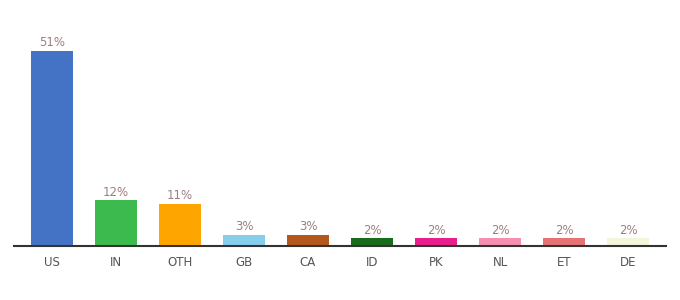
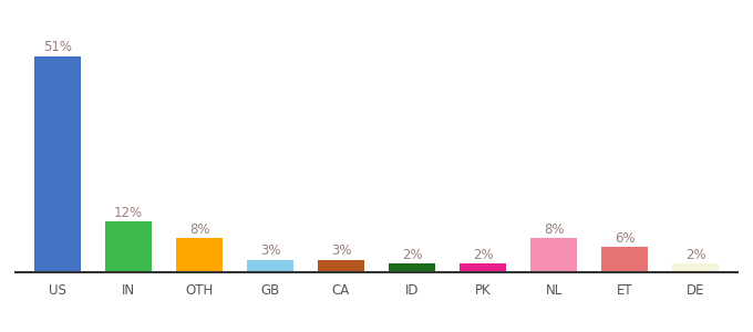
OTH: 11% -> 8%
NL: 2% -> 8%
ET: 2% -> 6%
